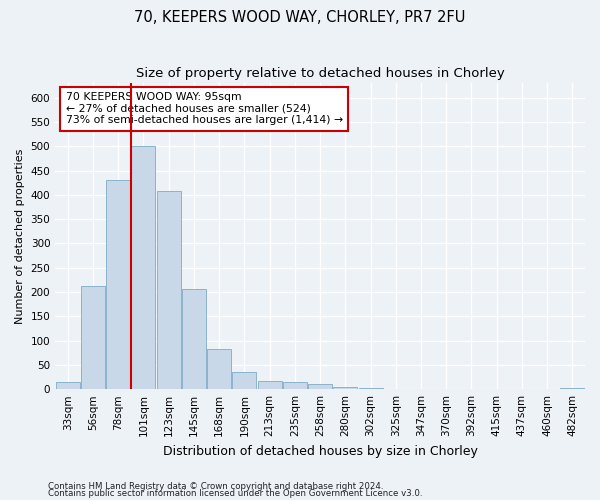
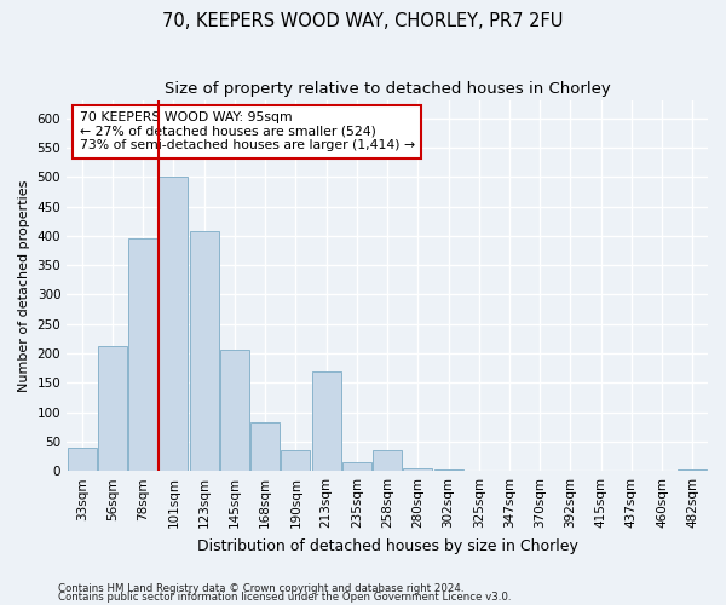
33sqm: 15 -> 40
78sqm: 430 -> 395
213sqm: 17 -> 170
258sqm: 10 -> 35
